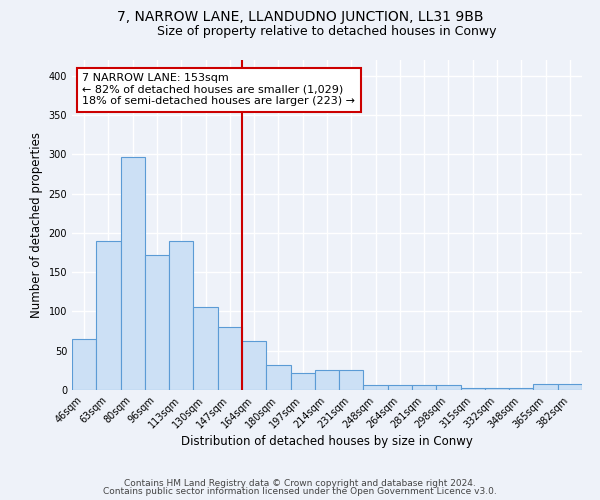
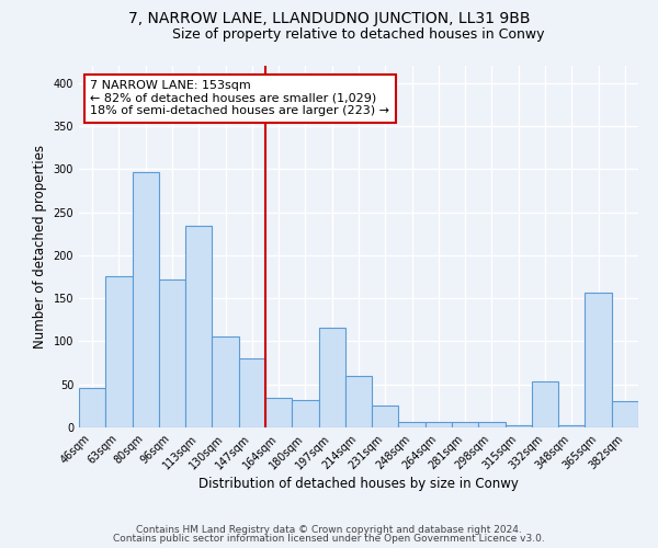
46sqm: 65 -> 46
63sqm: 190 -> 176
113sqm: 190 -> 234
164sqm: 62 -> 34
197sqm: 22 -> 116
214sqm: 25 -> 60
332sqm: 2 -> 54
365sqm: 8 -> 156
382sqm: 8 -> 30
